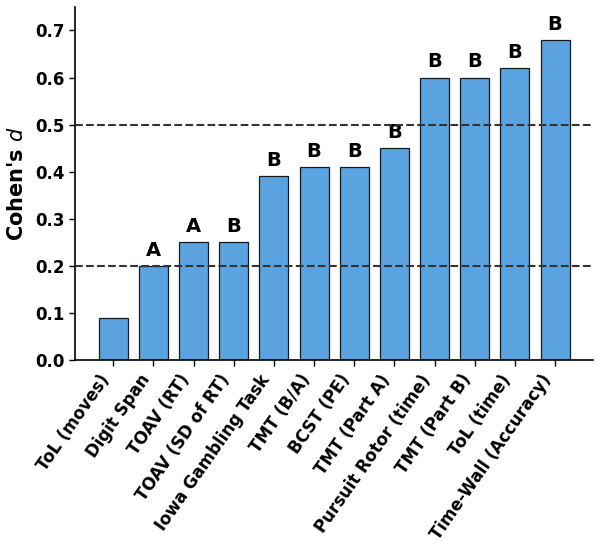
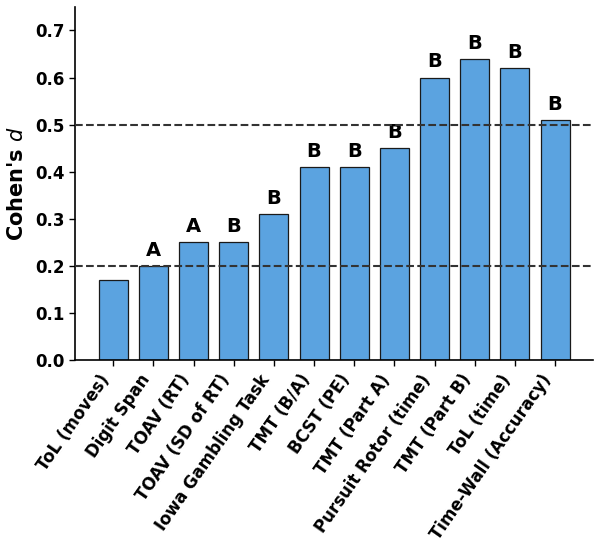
ToL (moves): 0.09 -> 0.17
Iowa Gambling Task: 0.39 -> 0.31
TMT (Part B): 0.60 -> 0.64
Time-Wall (Accuracy): 0.68 -> 0.51
